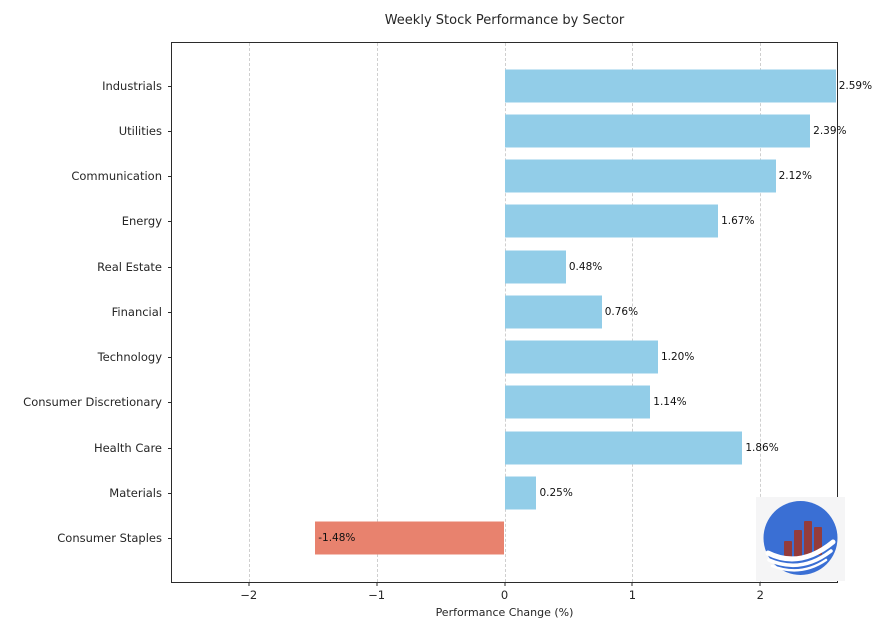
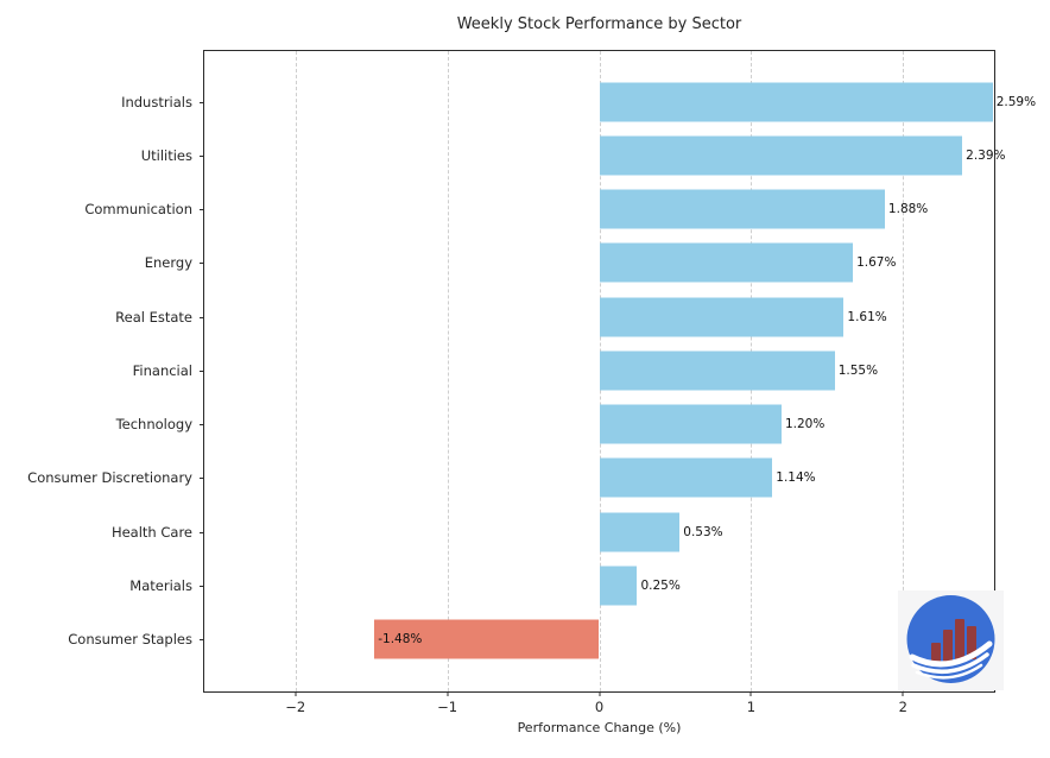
Communication: 2.12% -> 1.88%
Real Estate: 0.48% -> 1.61%
Financial: 0.76% -> 1.55%
Health Care: 1.86% -> 0.53%
